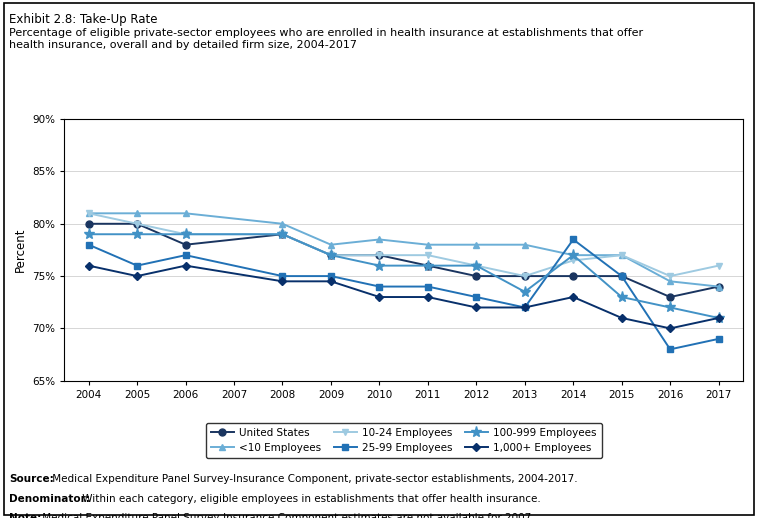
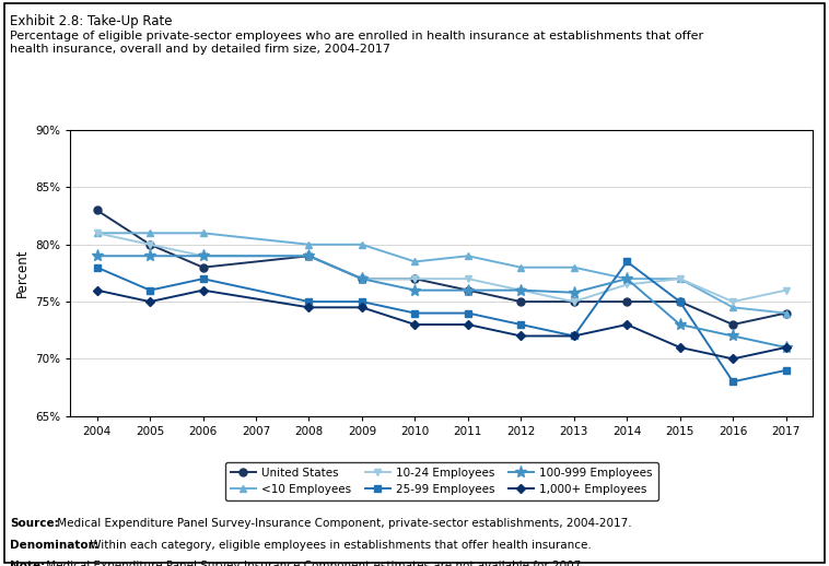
United States/2004: 80% -> 83%
<10 Employees/2009: 78.0% -> 80.0%
<10 Employees/2011: 78.0% -> 79.0%
100-999 Employees/2013: 73.5% -> 75.8%
